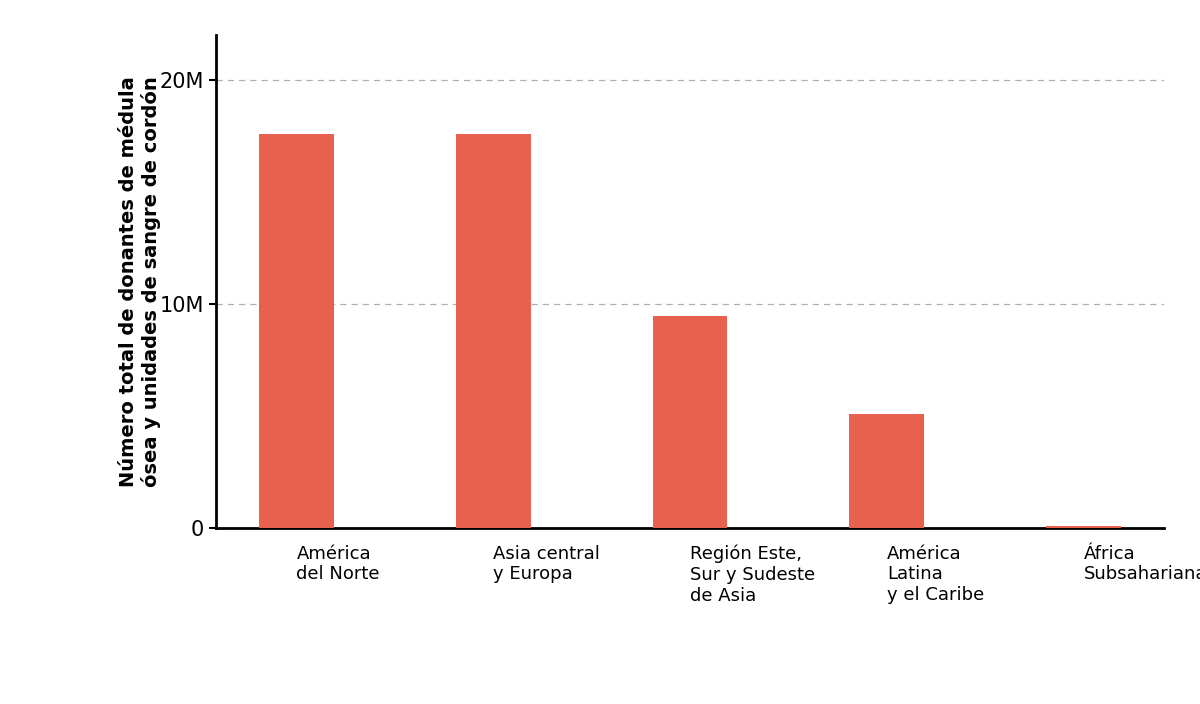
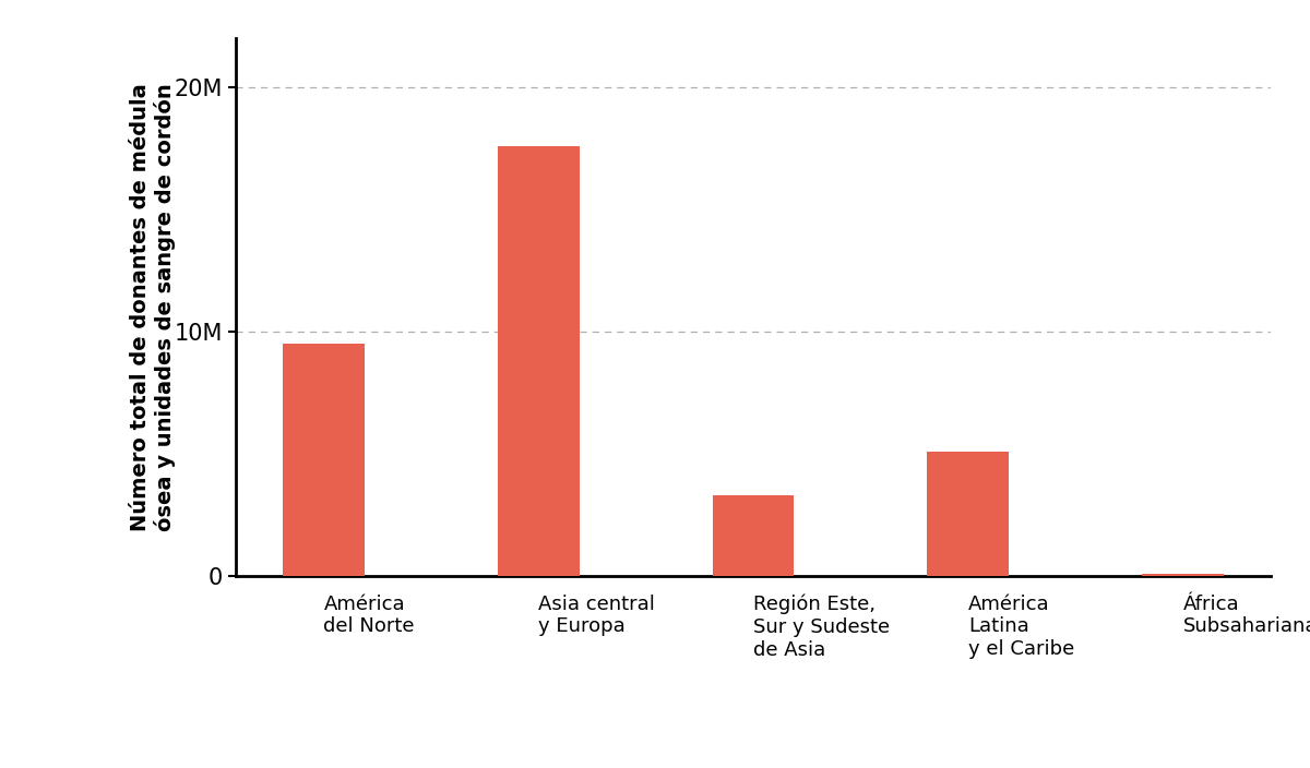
América del Norte: 17.60M -> 9.50M
Región Este, Sur y Sudeste de Asia: 9.45M -> 3.30M
